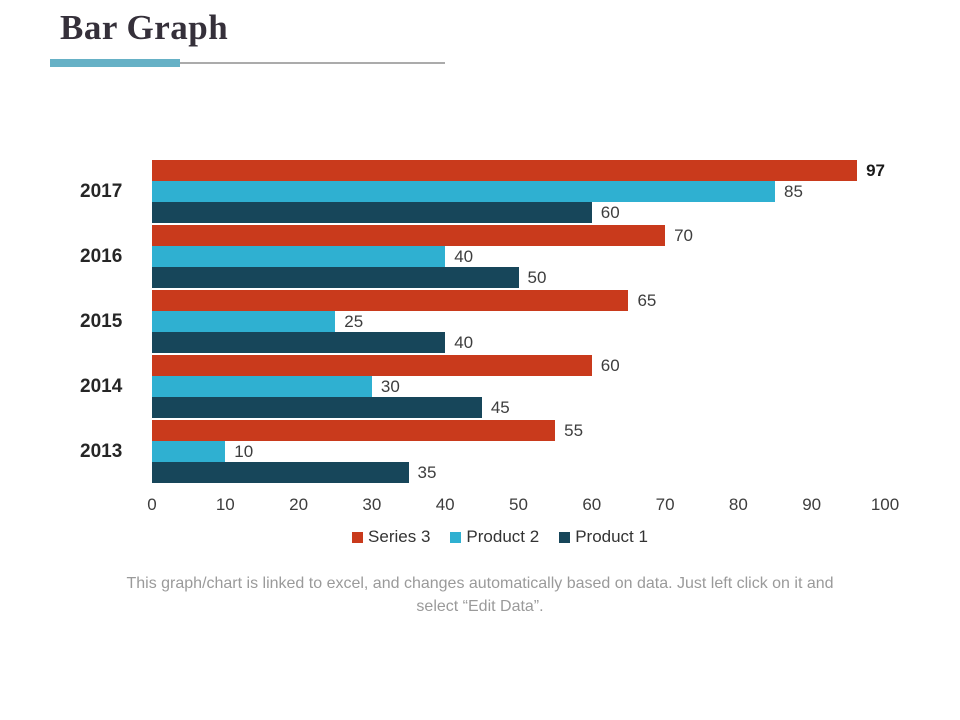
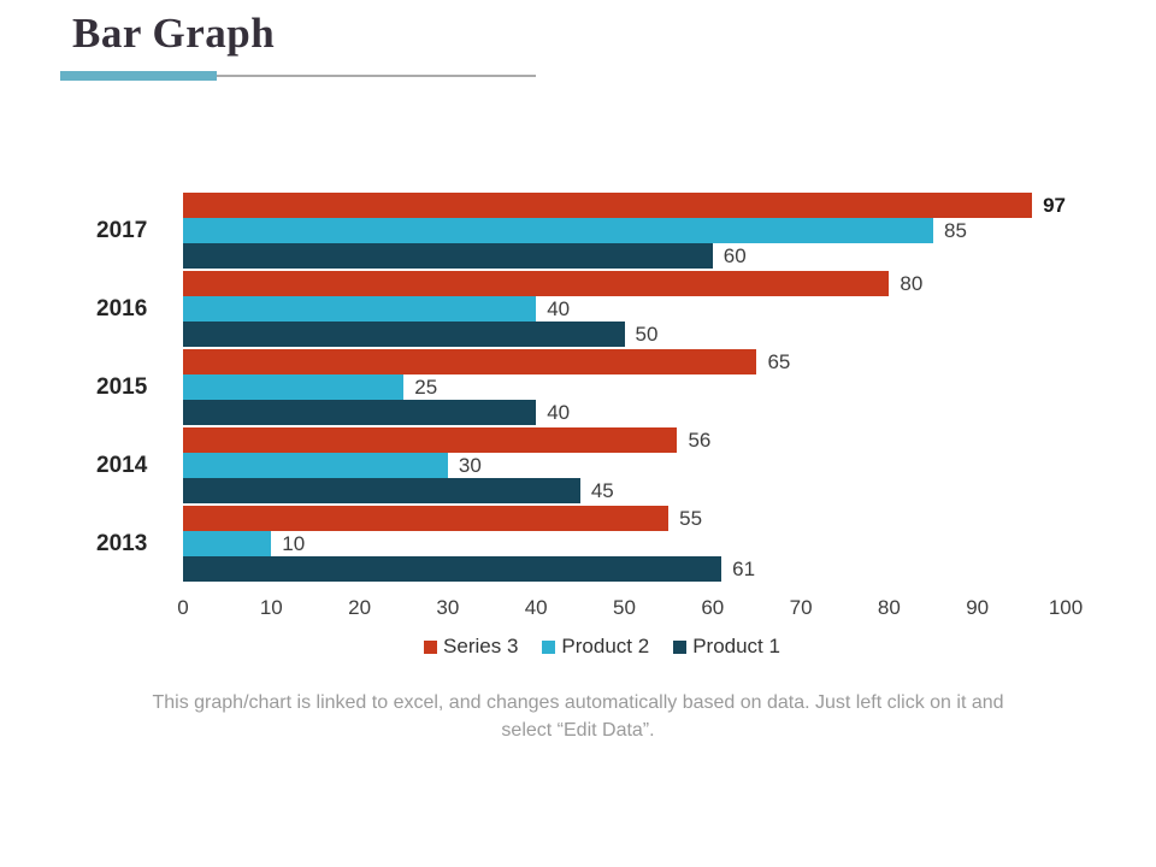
Series 3/2016: 70 -> 80
Series 3/2014: 60 -> 56
Product 1/2013: 35 -> 61
